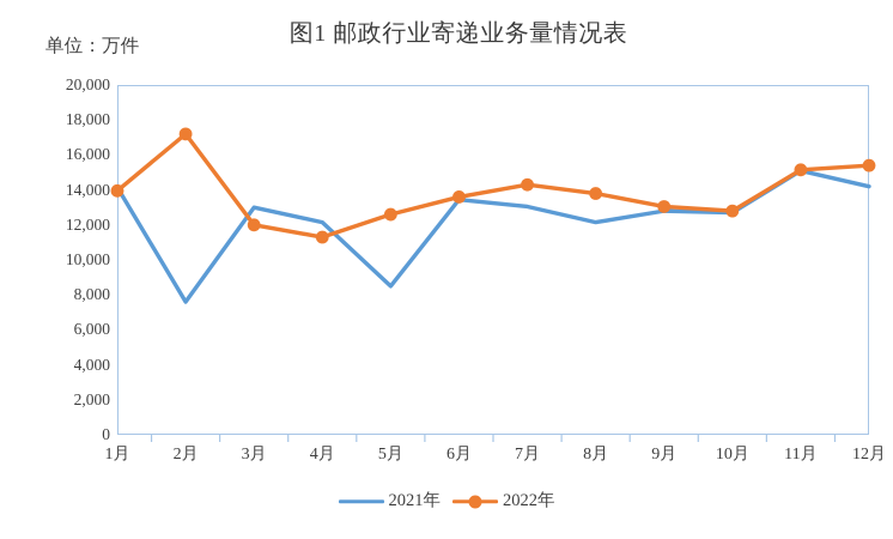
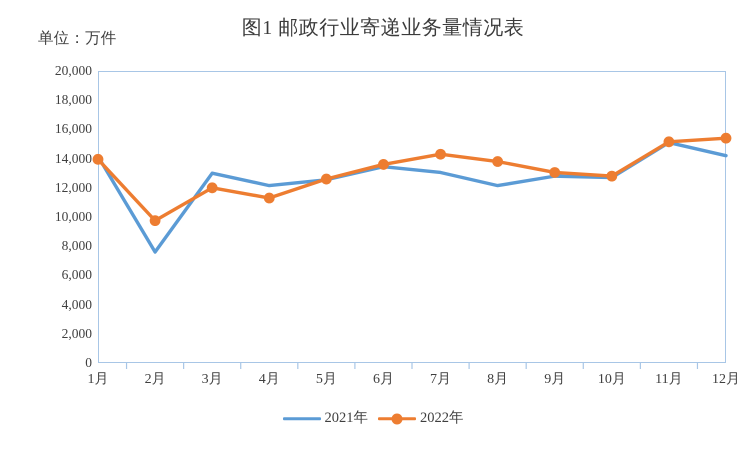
2022年/2月: 17200 -> 9800
2021年/5月: 8500 -> 12600
